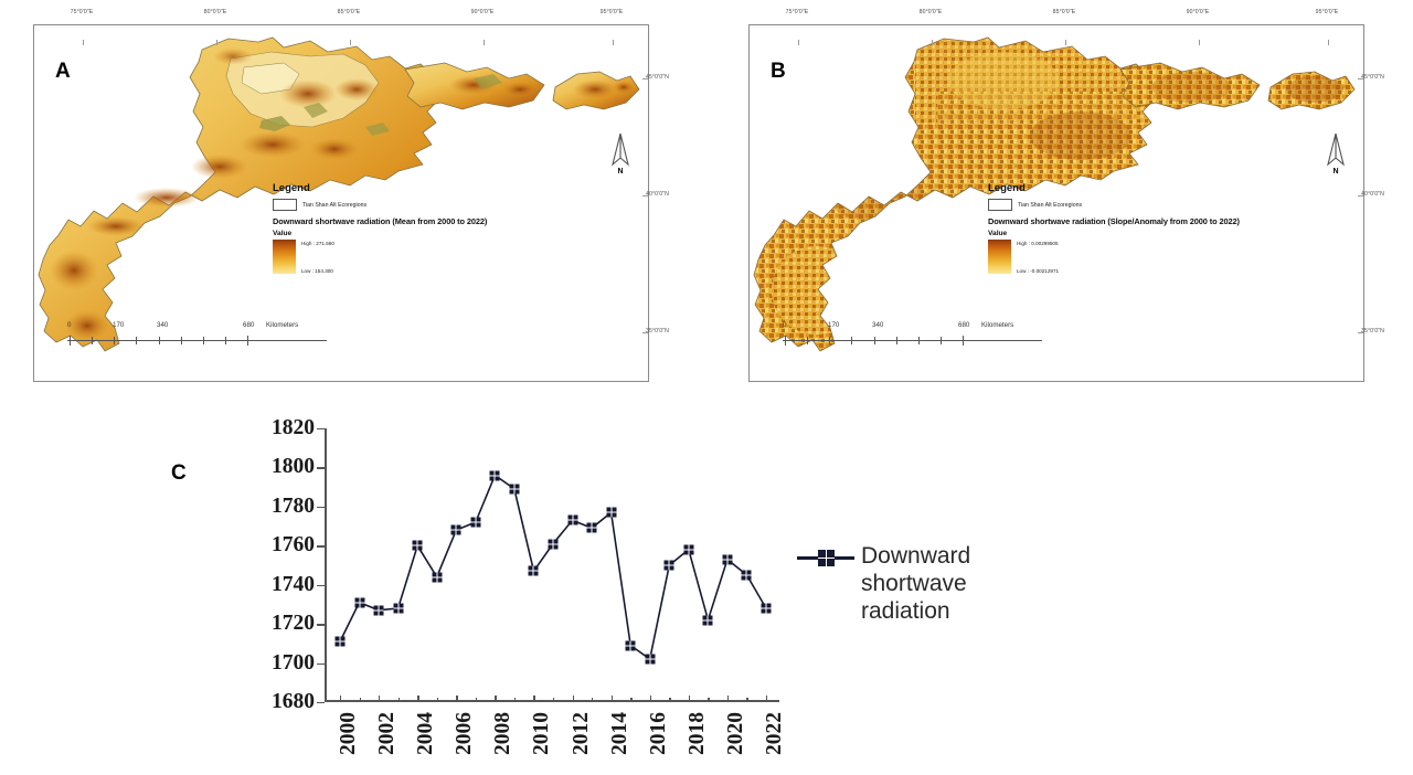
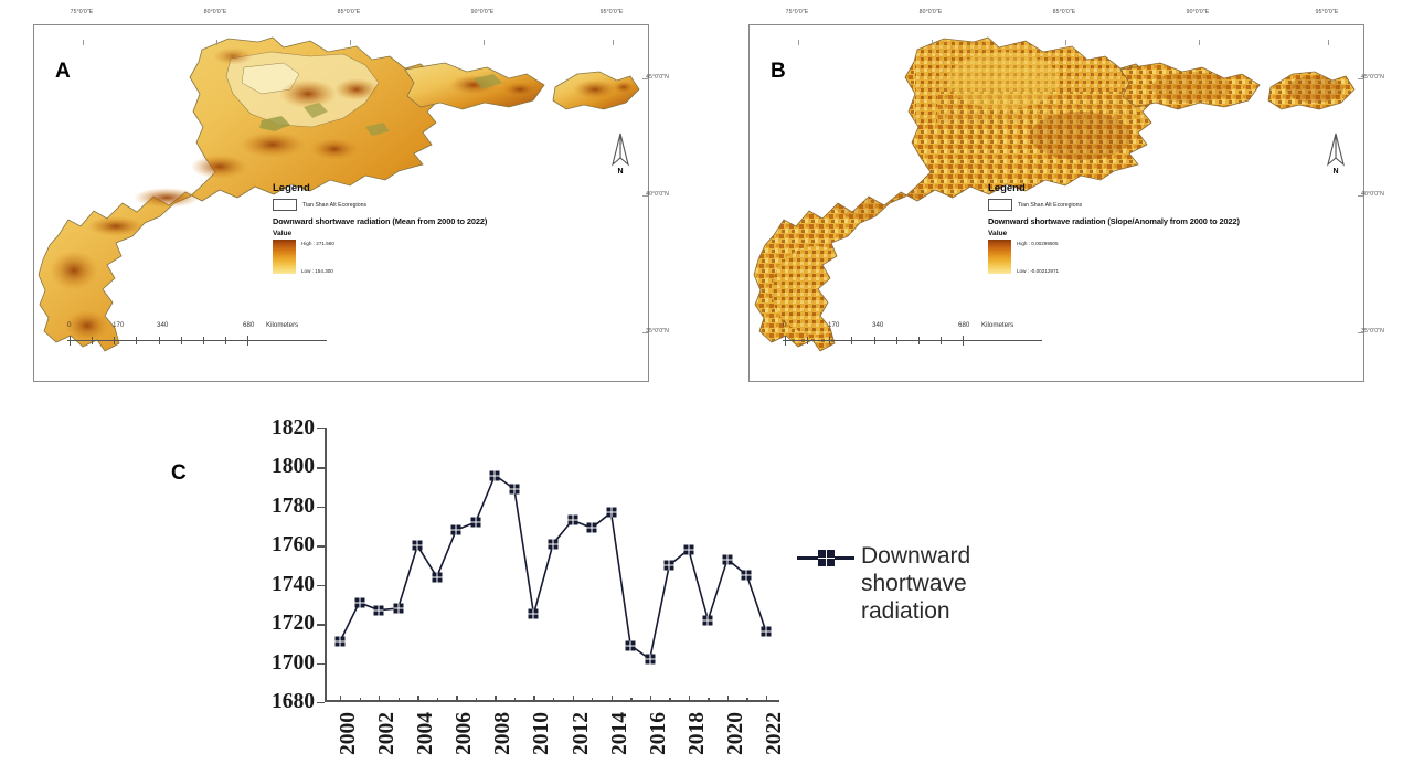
2010: 1747 -> 1725
2022: 1728 -> 1716
